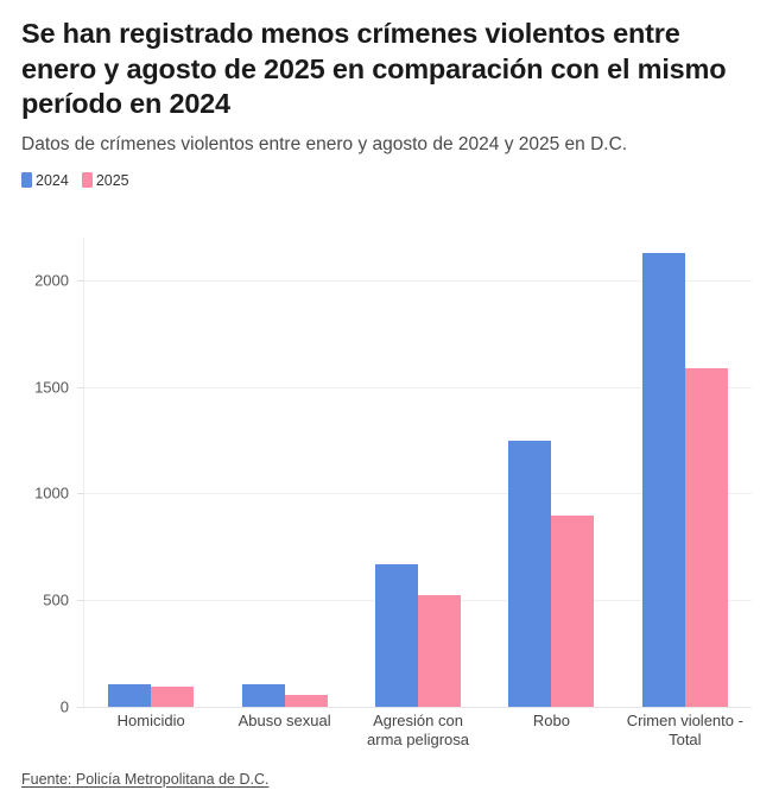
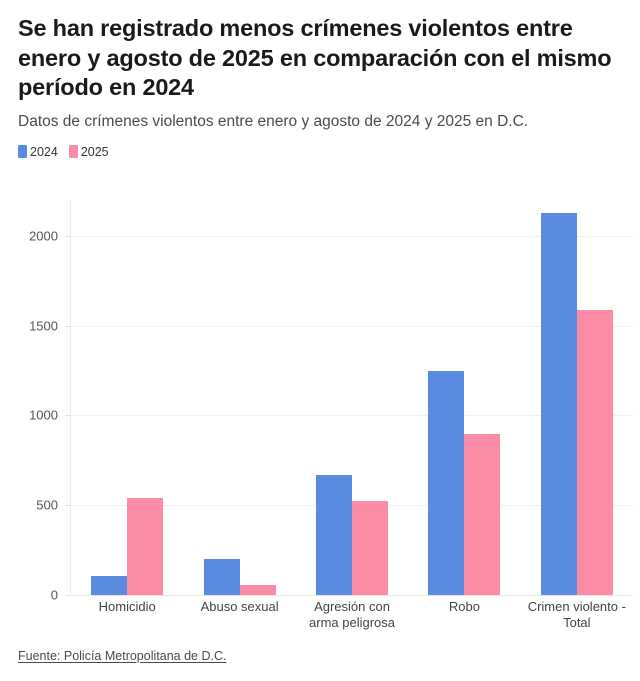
2025/Homicidio: 100 -> 540
2024/Abuso sexual: 100 -> 200
